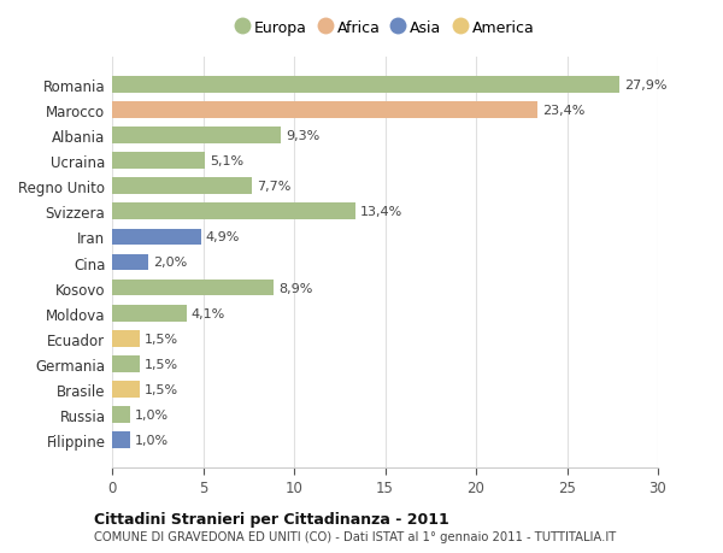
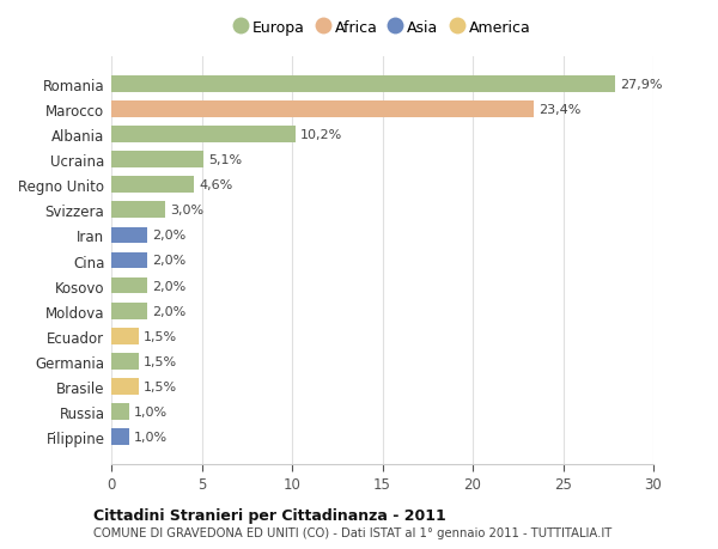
Albania: 9,3% -> 10,2%
Regno Unito: 7,7% -> 4,6%
Svizzera: 13,4% -> 3,0%
Iran: 4,9% -> 2,0%
Kosovo: 8,9% -> 2,0%
Moldova: 4,1% -> 2,0%
